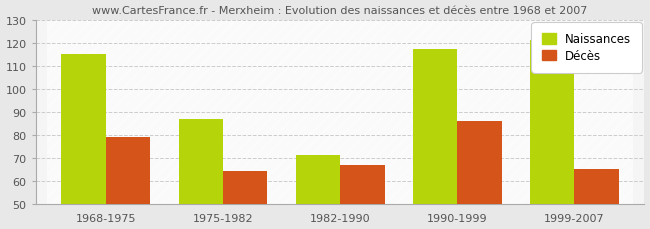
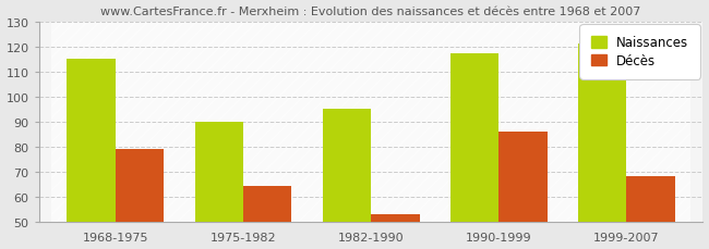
Naissances/1975-1982: 87 -> 90
Naissances/1982-1990: 71 -> 95
Décès/1982-1990: 67 -> 53
Décès/1999-2007: 65 -> 68
